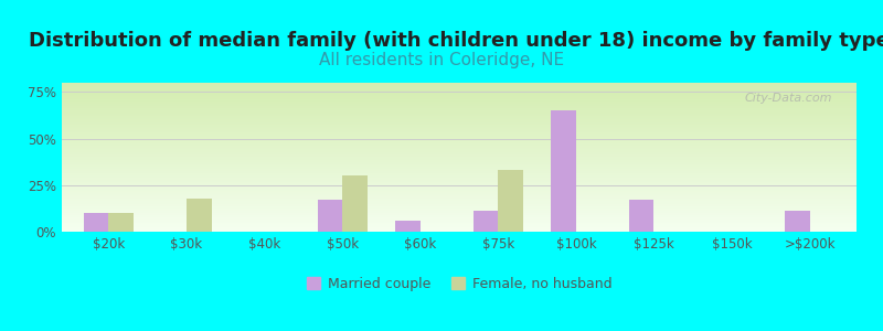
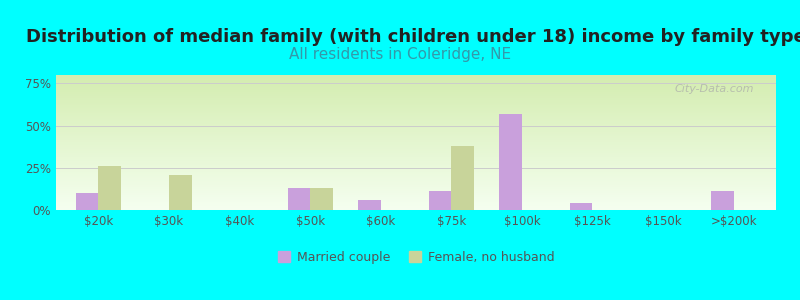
Female, no husband/$20k: 10% -> 26%
Female, no husband/$30k: 18% -> 21%
Married couple/$50k: 17% -> 13%
Female, no husband/$50k: 30% -> 13%
Female, no husband/$75k: 33% -> 38%
Married couple/$100k: 65% -> 57%
Married couple/$125k: 17% -> 4%
